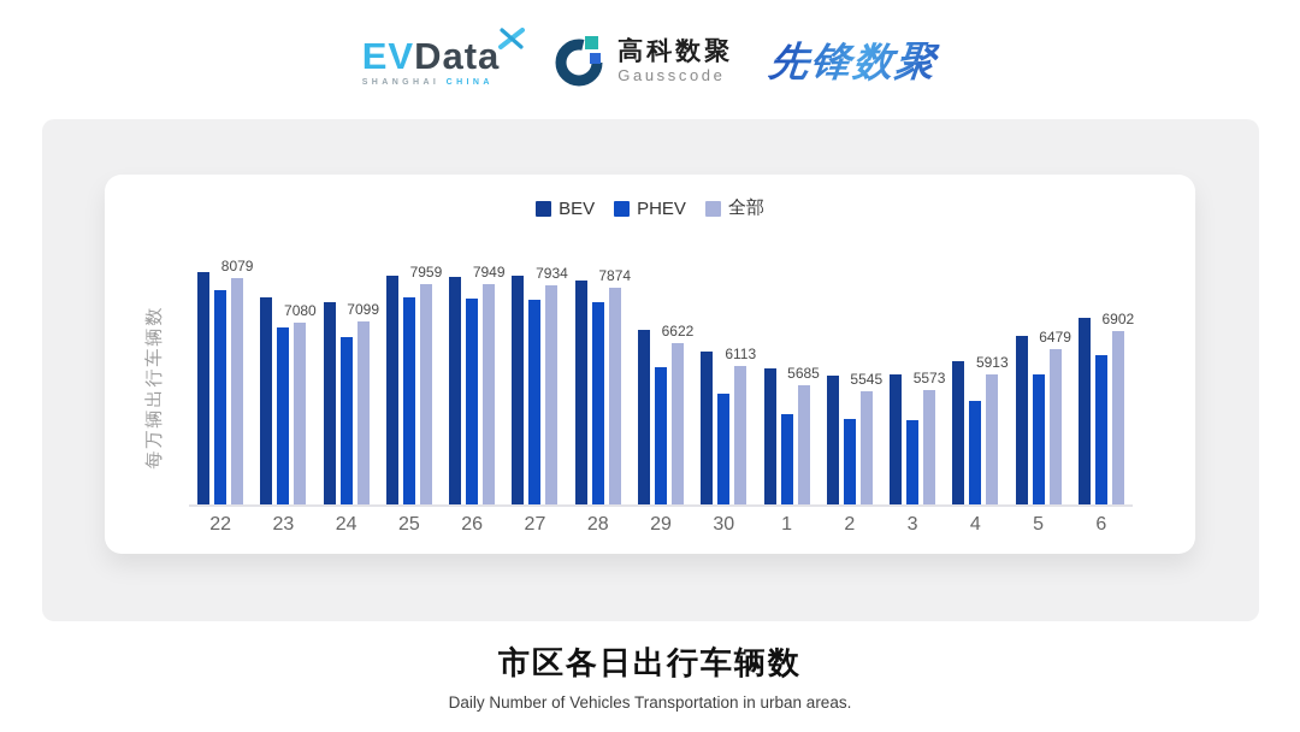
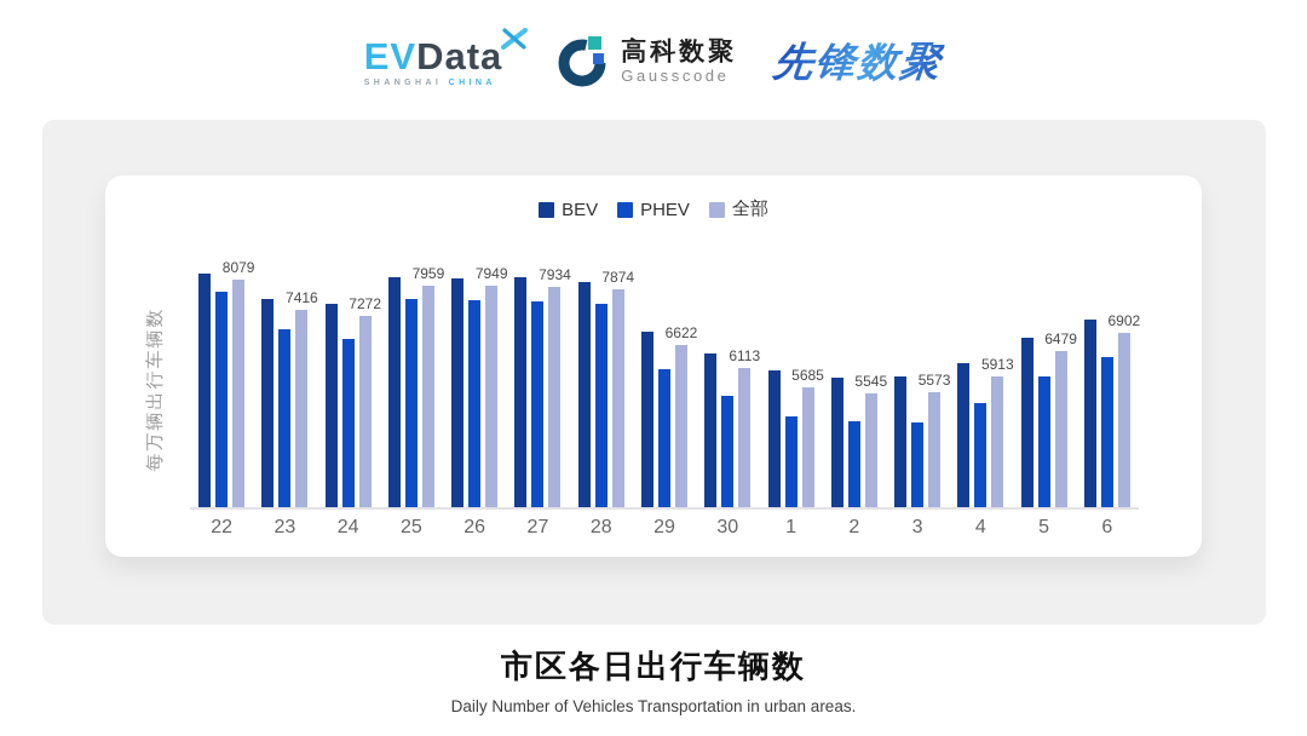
全部/23: 7080 -> 7416
全部/24: 7099 -> 7272
